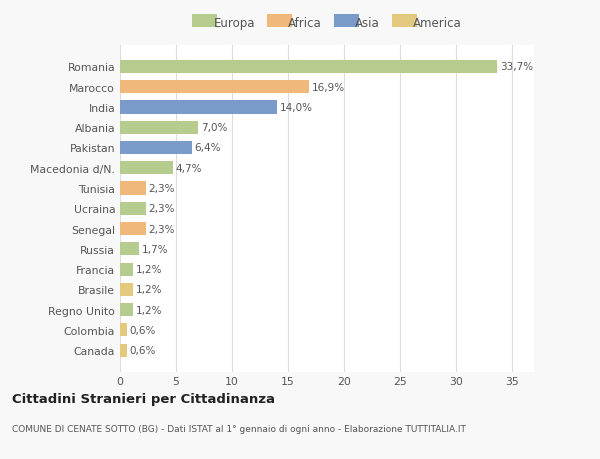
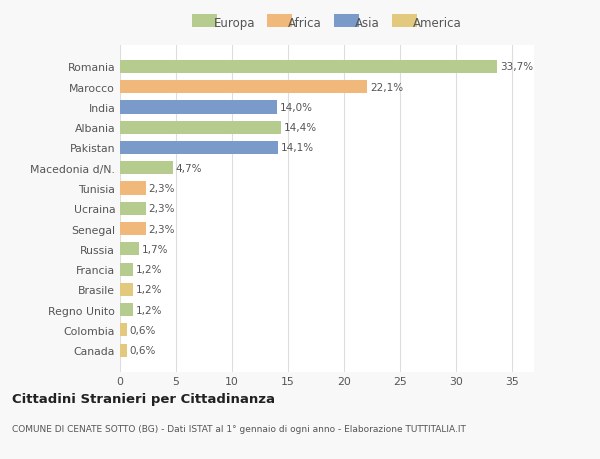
Marocco: 16,9% -> 22,1%
Albania: 7,0% -> 14,4%
Pakistan: 6,4% -> 14,1%
